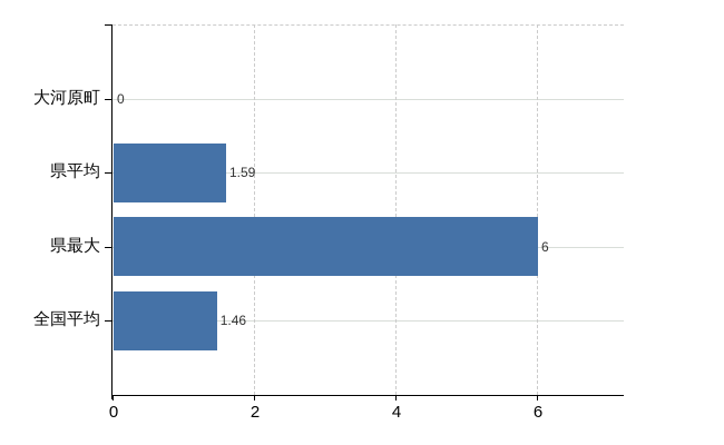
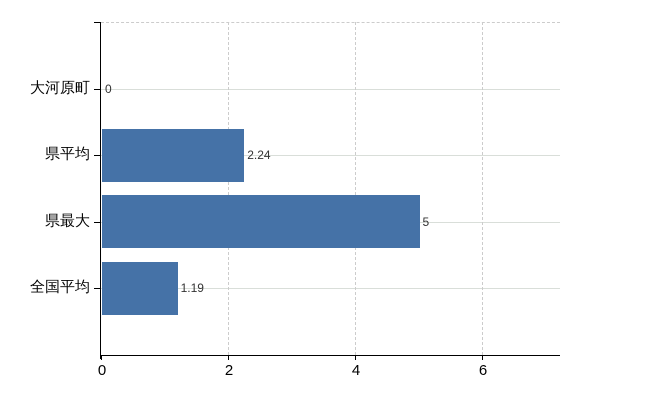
県平均: 1.59 -> 2.24
県最大: 6 -> 5
全国平均: 1.46 -> 1.19
